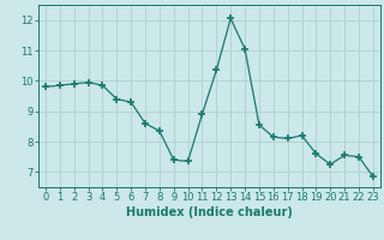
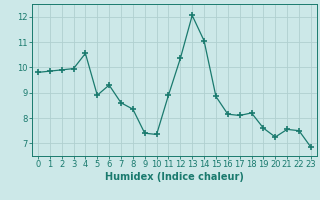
4: 9.85 -> 10.55
5: 9.40 -> 8.90
15: 8.55 -> 8.85
